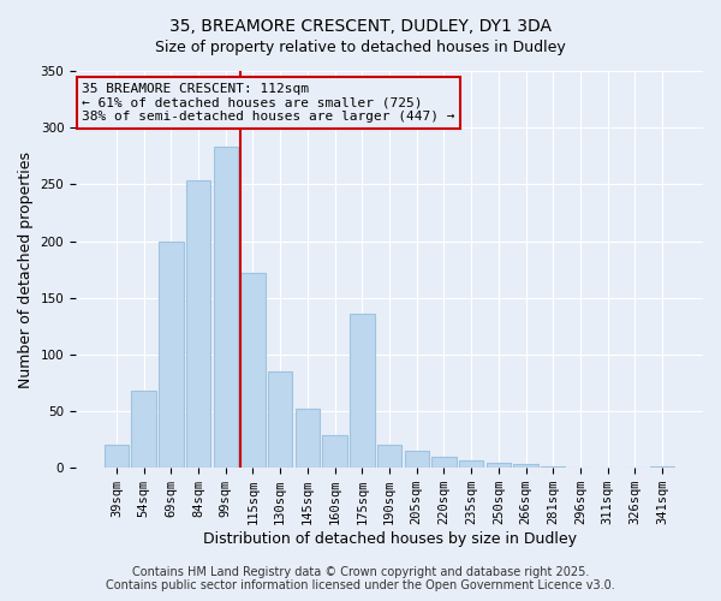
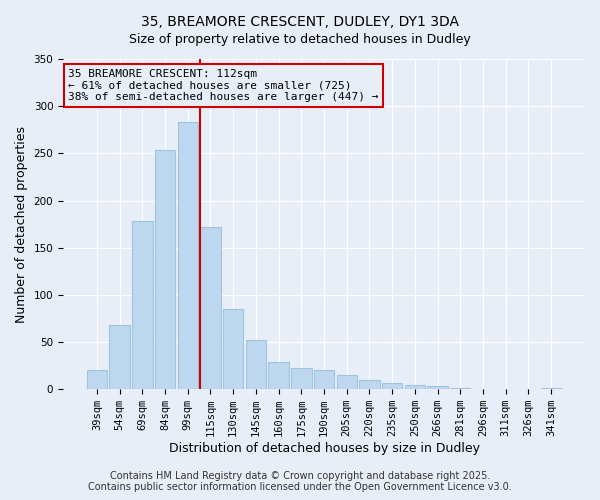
69sqm: 200 -> 178
175sqm: 136 -> 23
